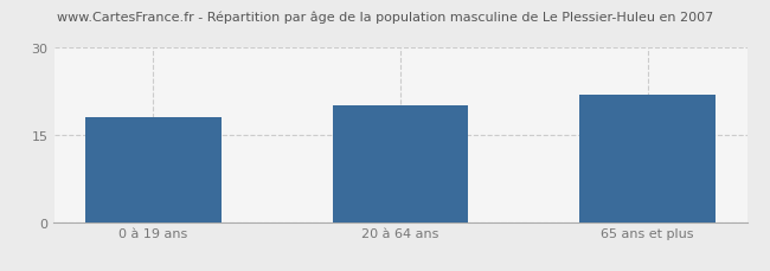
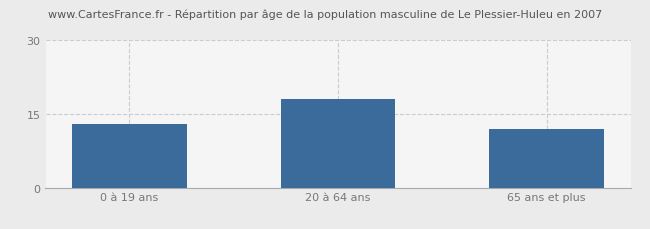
0 à 19 ans: 18 -> 13
20 à 64 ans: 20 -> 18
65 ans et plus: 22 -> 12
